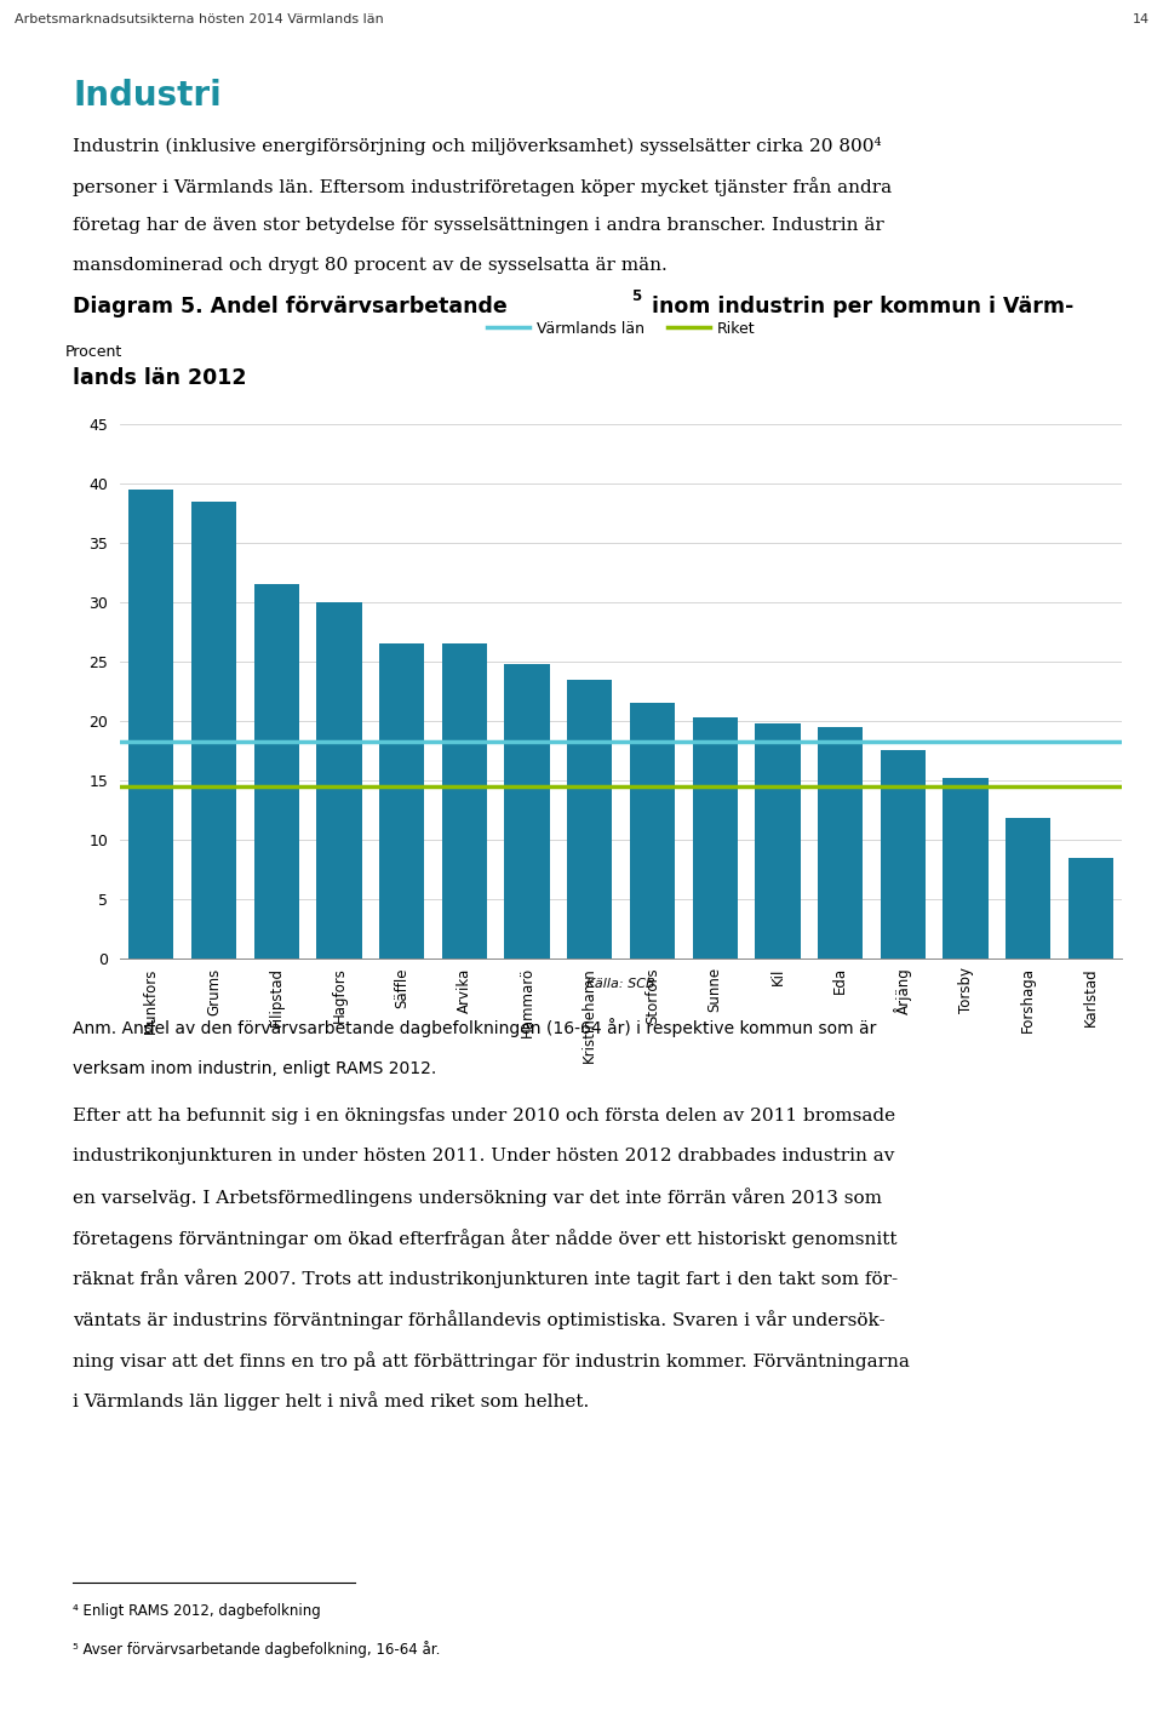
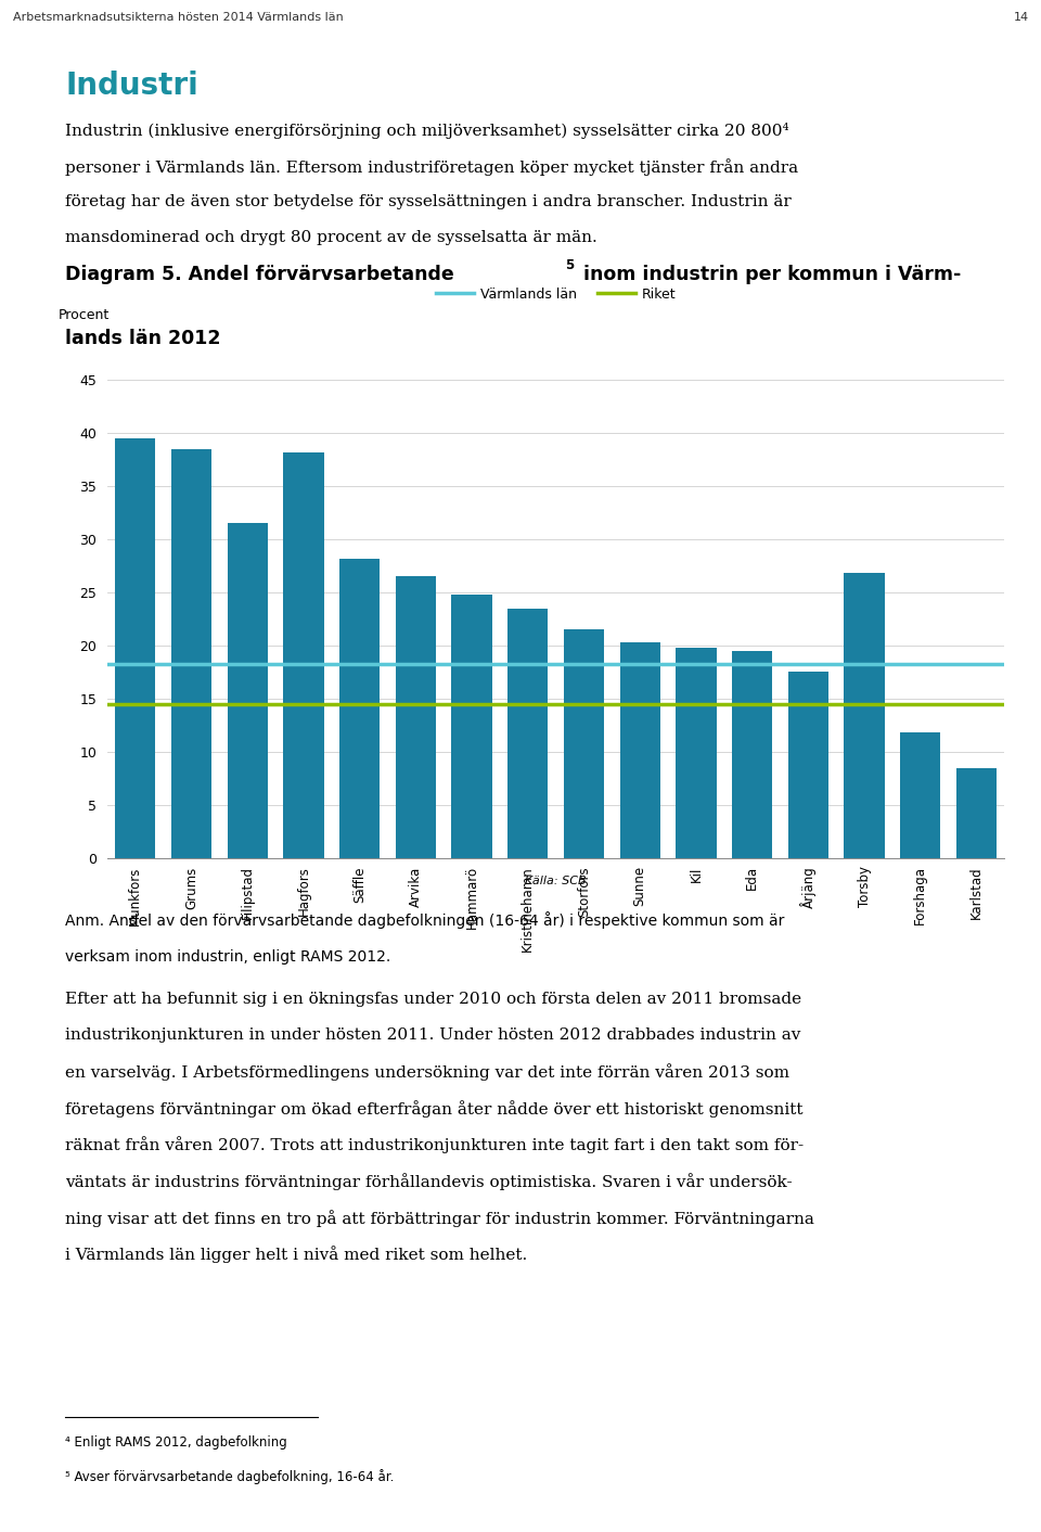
Hagfors: 30.0 -> 38.2
Säffle: 26.5 -> 28.2
Torsby: 15.2 -> 26.8
